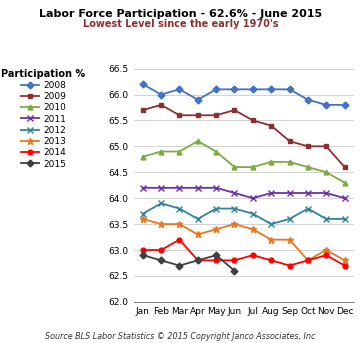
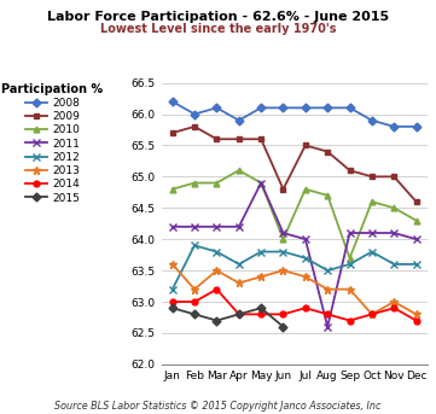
2012/Jan: 63.7 -> 63.2
2013/Feb: 63.5 -> 63.2
2011/May: 64.2 -> 64.9
2009/Jun: 65.7 -> 64.8
2010/Jun: 64.6 -> 64.0
2010/Jul: 64.6 -> 64.8
2011/Aug: 64.1 -> 62.6
2010/Sep: 64.7 -> 63.7
